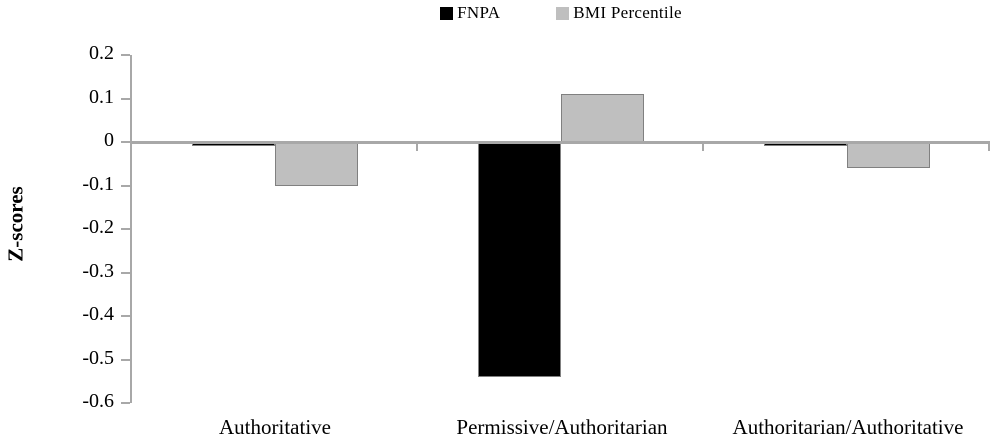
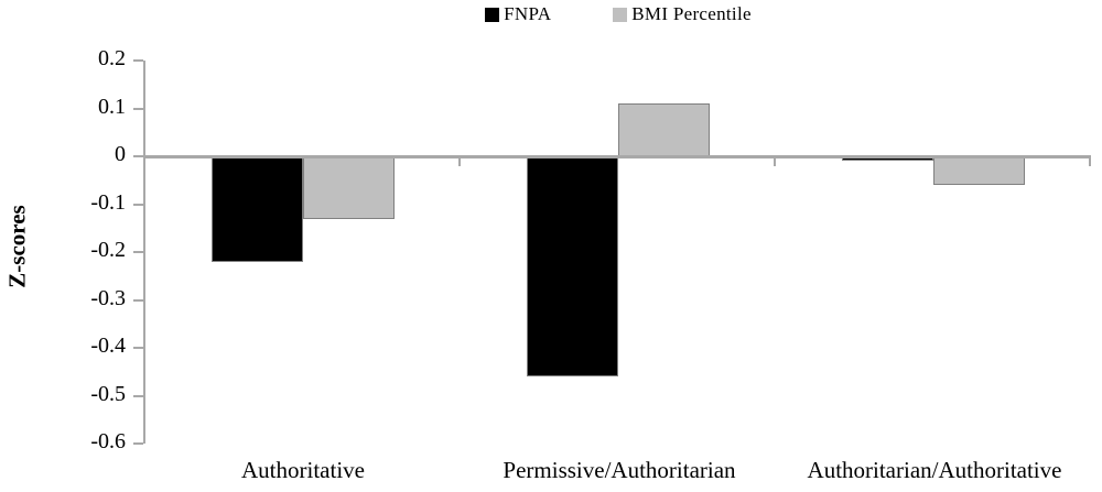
FNPA/Authoritative: -0.01 -> -0.22
BMI Percentile/Authoritative: -0.10 -> -0.13
FNPA/Permissive/Authoritarian: -0.54 -> -0.46
